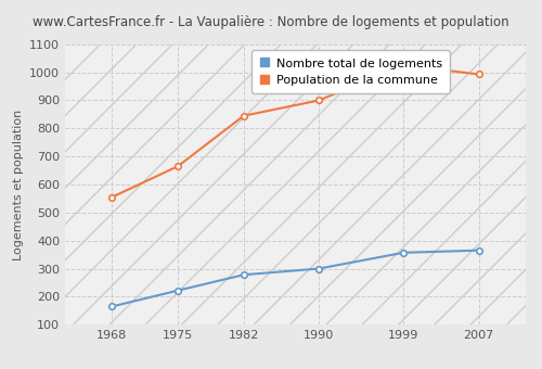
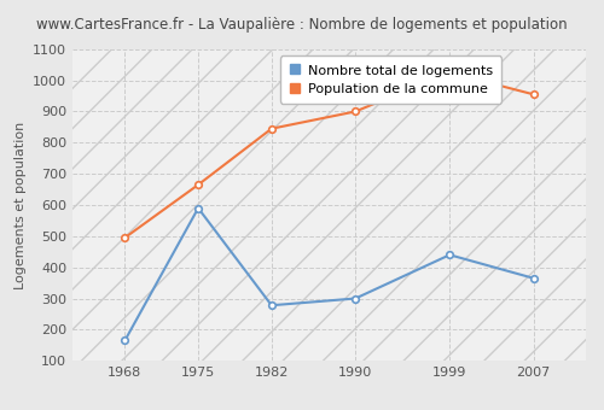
Population de la commune/1968: 555 -> 495
Nombre total de logements/1975: 222 -> 590
Nombre total de logements/1999: 357 -> 440
Population de la commune/2007: 993 -> 955
